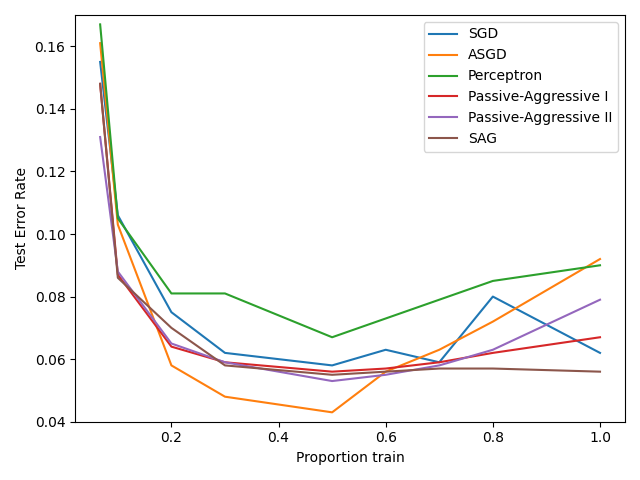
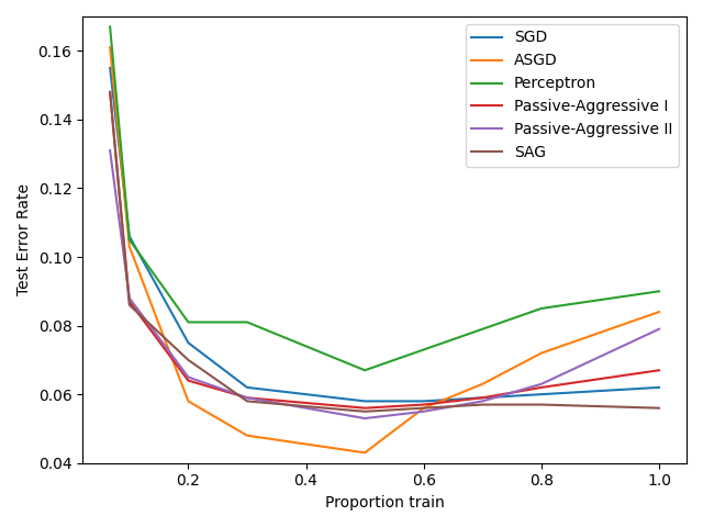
SGD/0.6: 0.063 -> 0.058
SGD/0.8: 0.080 -> 0.060
ASGD/1.0: 0.092 -> 0.084
